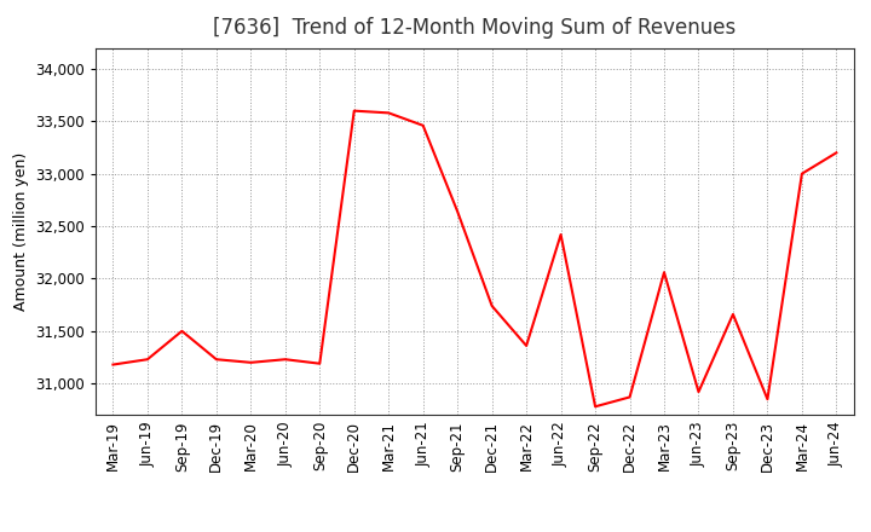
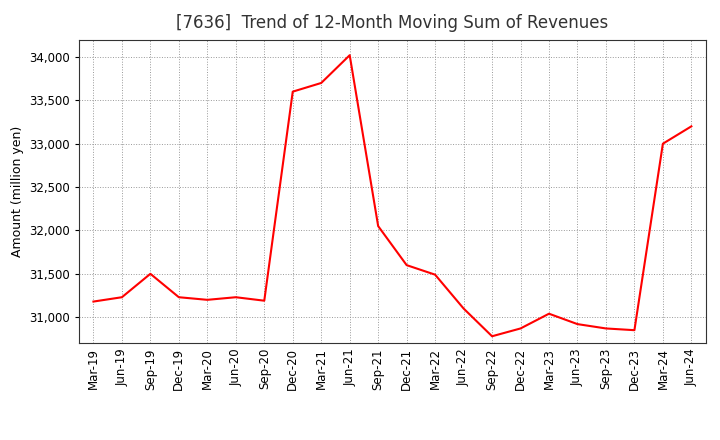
Mar-21: 33,580 -> 33,700
Jun-21: 33,460 -> 34,020
Sep-21: 32,640 -> 32,050
Dec-21: 31,740 -> 31,600
Mar-22: 31,360 -> 31,490
Jun-22: 32,420 -> 31,100
Mar-23: 32,060 -> 31,040
Sep-23: 31,660 -> 30,870
